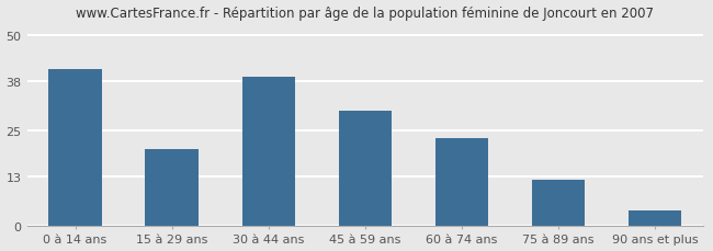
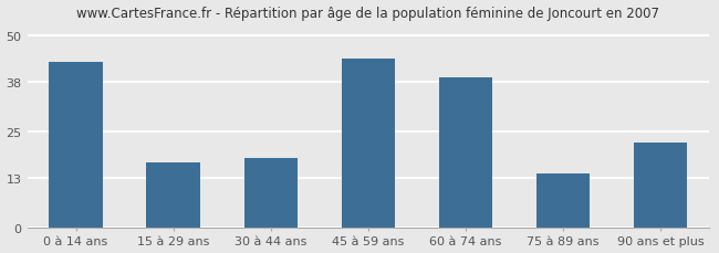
0 à 14 ans: 41 -> 43
15 à 29 ans: 20 -> 17
30 à 44 ans: 39 -> 18
45 à 59 ans: 30 -> 44
60 à 74 ans: 23 -> 39
75 à 89 ans: 12 -> 14
90 ans et plus: 4 -> 22
